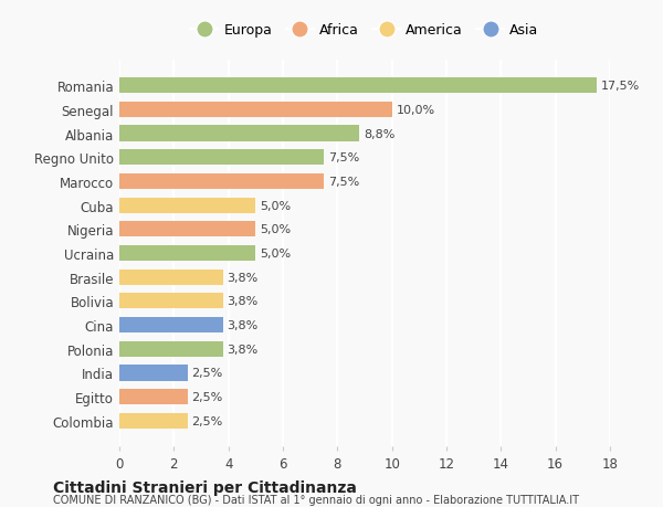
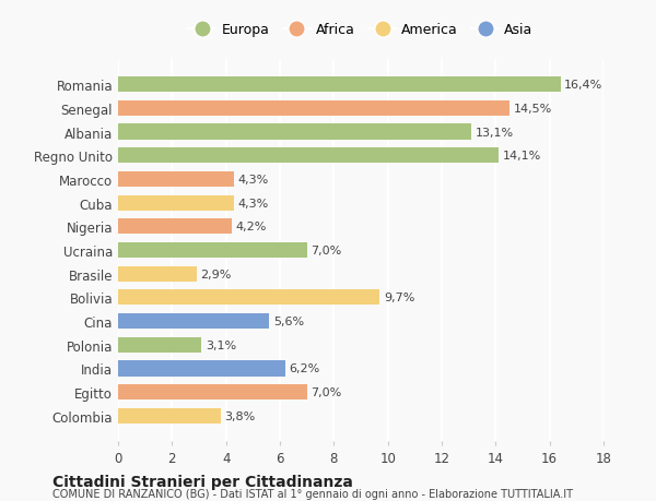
Romania: 17,5% -> 16,4%
Senegal: 10,0% -> 14,5%
Albania: 8,8% -> 13,1%
Regno Unito: 7,5% -> 14,1%
Marocco: 7,5% -> 4,3%
Cuba: 5,0% -> 4,3%
Nigeria: 5,0% -> 4,2%
Ucraina: 5,0% -> 7,0%
Brasile: 3,8% -> 2,9%
Bolivia: 3,8% -> 9,7%
Cina: 3,8% -> 5,6%
Polonia: 3,8% -> 3,1%
India: 2,5% -> 6,2%
Egitto: 2,5% -> 7,0%
Colombia: 2,5% -> 3,8%
